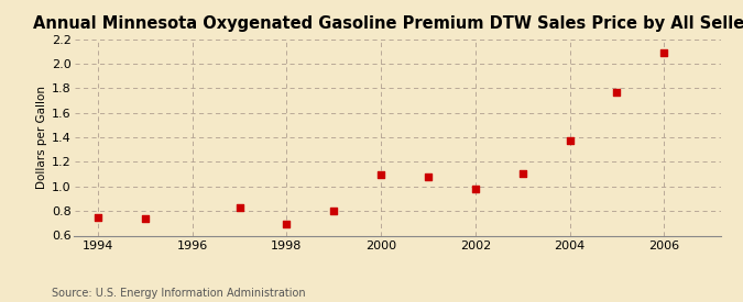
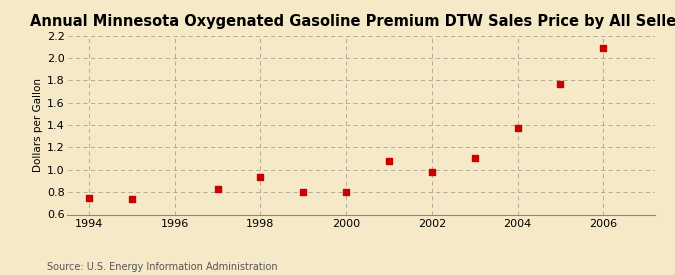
1998: 0.69 -> 0.94
2000: 1.10 -> 0.80
